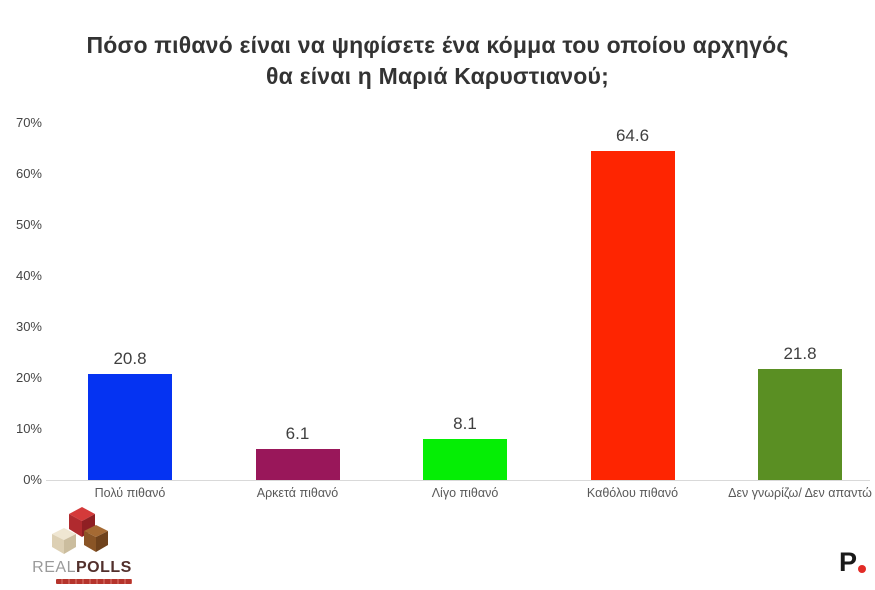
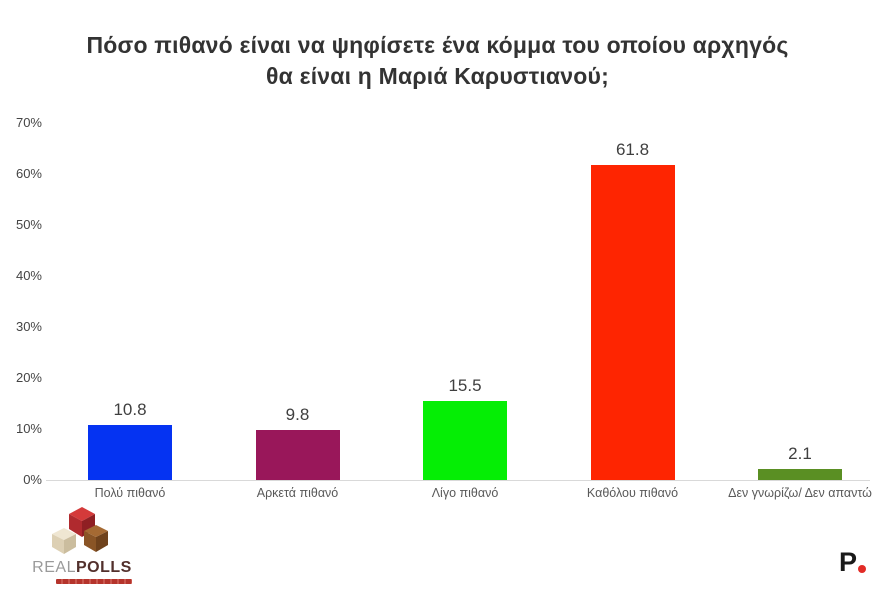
Πολύ πιθανό: 20.8 -> 10.8
Αρκετά πιθανό: 6.1 -> 9.8
Λίγο πιθανό: 8.1 -> 15.5
Καθόλου πιθανό: 64.6 -> 61.8
Δεν γνωρίζω/ Δεν απαντώ: 21.8 -> 2.1
